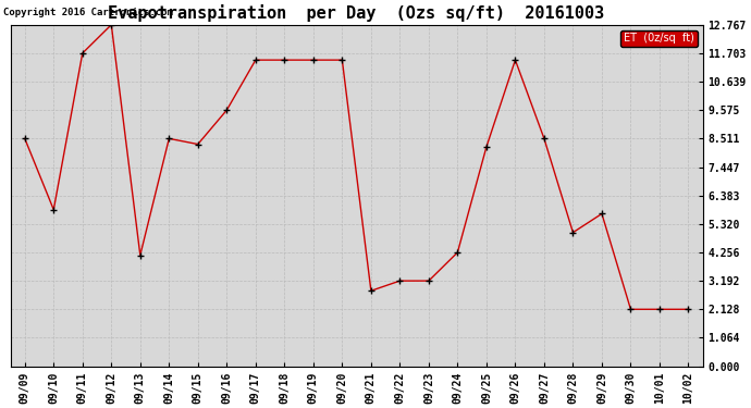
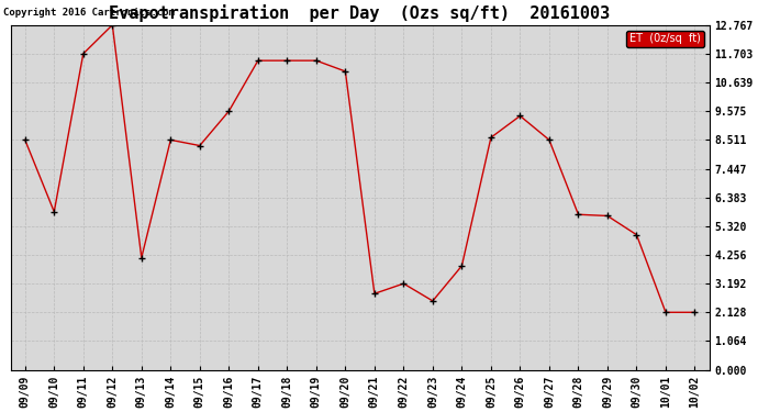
09/20: 11.45 -> 11.05
09/23: 3.19 -> 2.55
09/24: 4.26 -> 3.85
09/25: 8.20 -> 8.60
09/26: 11.45 -> 9.40
09/28: 5.00 -> 5.75
09/30: 2.13 -> 5.00
